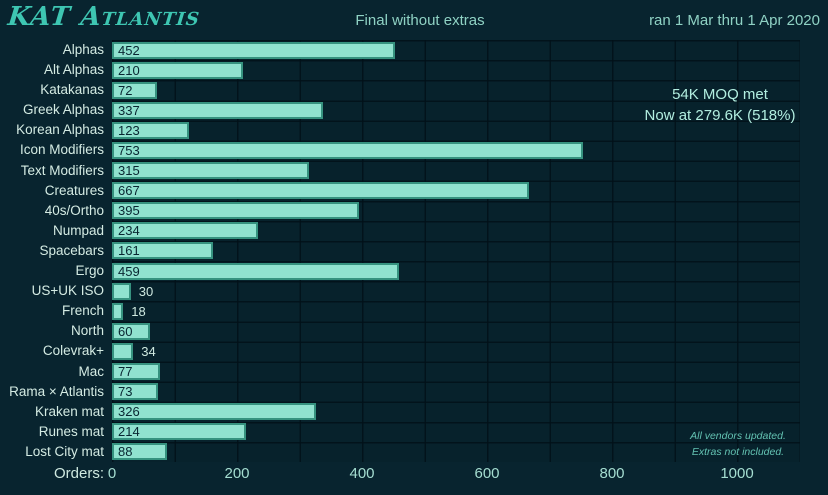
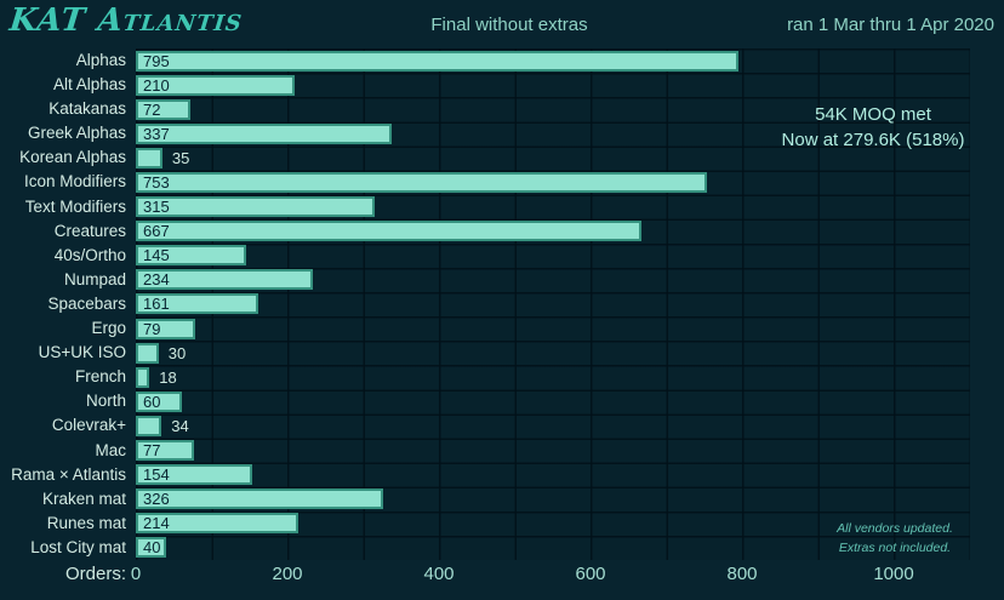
Alphas: 452 -> 795
Korean Alphas: 123 -> 35
40s/Ortho: 395 -> 145
Ergo: 459 -> 79
Rama × Atlantis: 73 -> 154
Lost City mat: 88 -> 40
